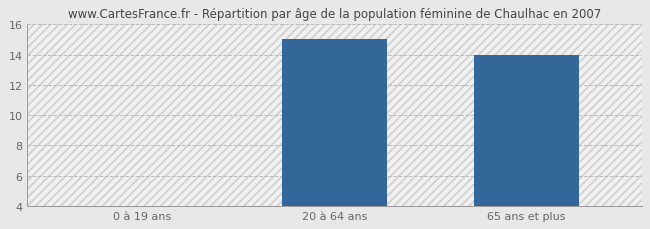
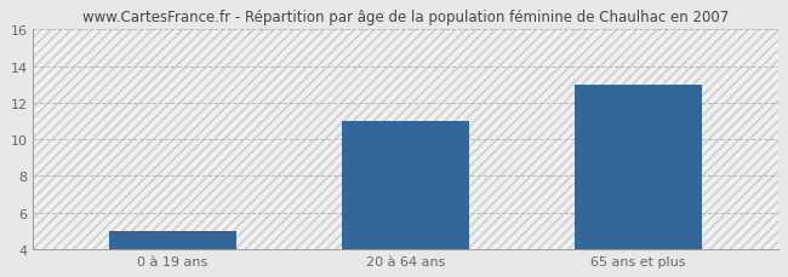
0 à 19 ans: 4 -> 5
20 à 64 ans: 15 -> 11
65 ans et plus: 14 -> 13
